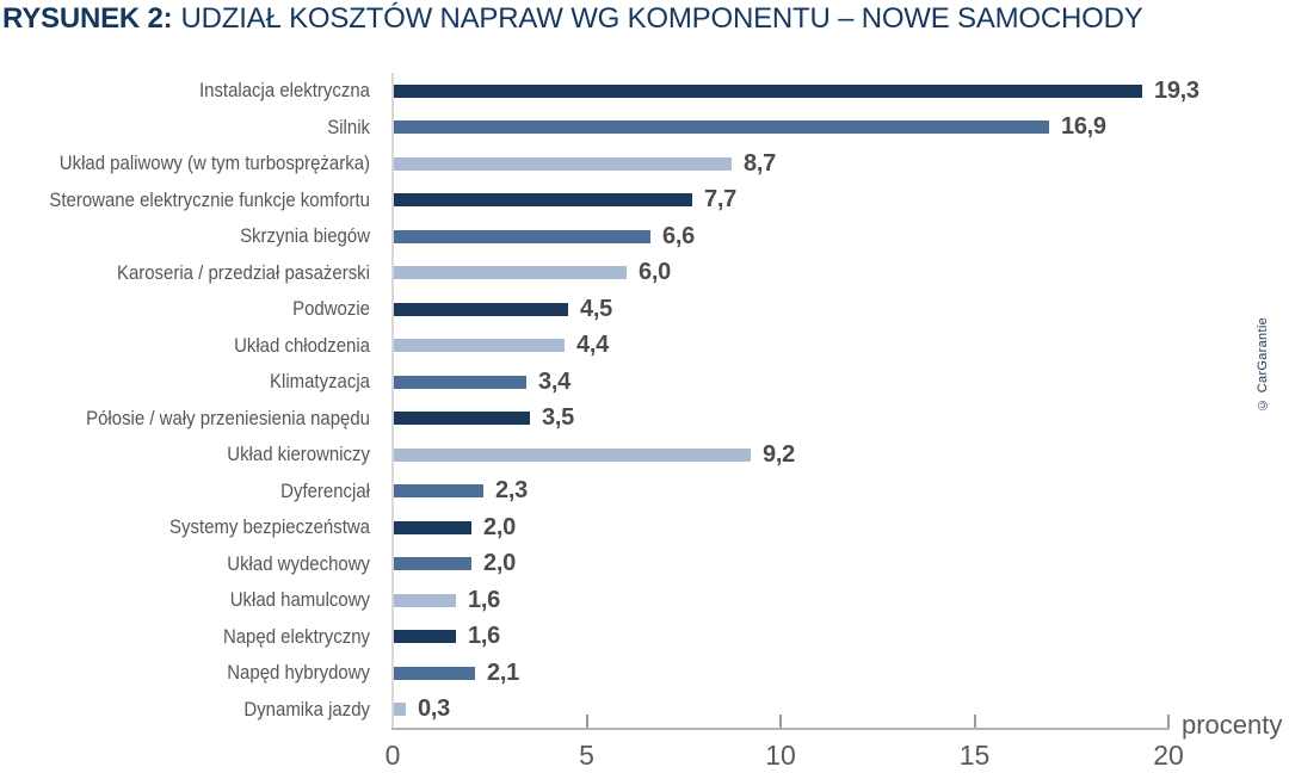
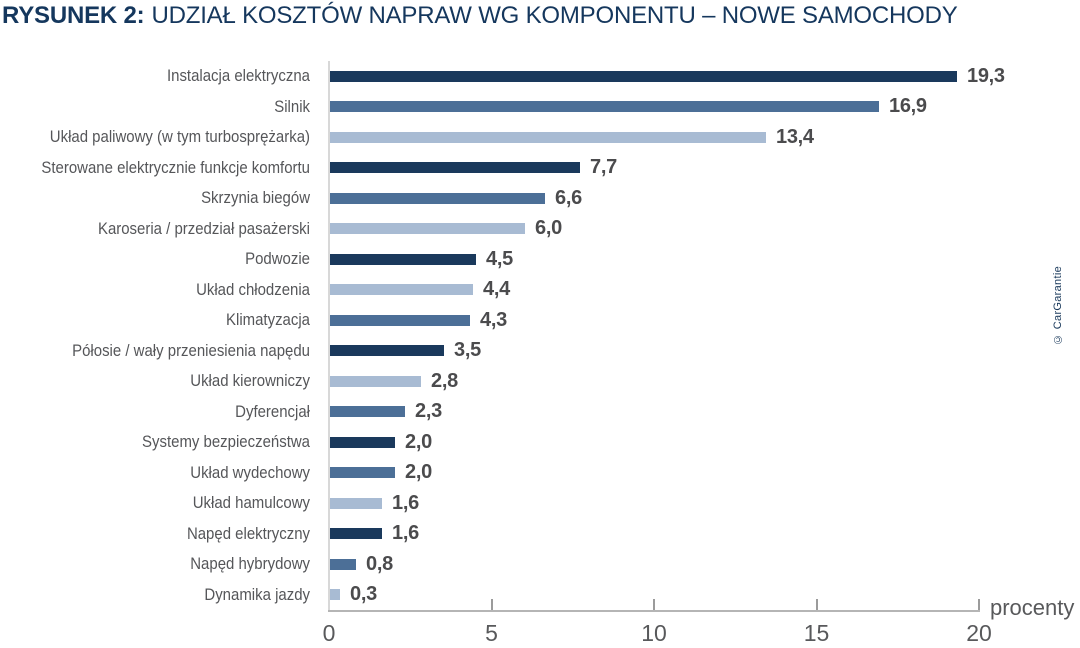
Układ paliwowy (w tym turbosprężarka): 8,7 -> 13,4
Klimatyzacja: 3,4 -> 4,3
Układ kierowniczy: 9,2 -> 2,8
Napęd hybrydowy: 2,1 -> 0,8
